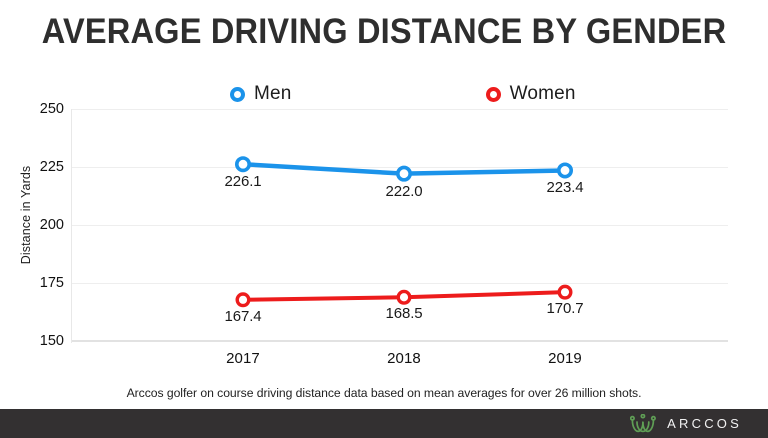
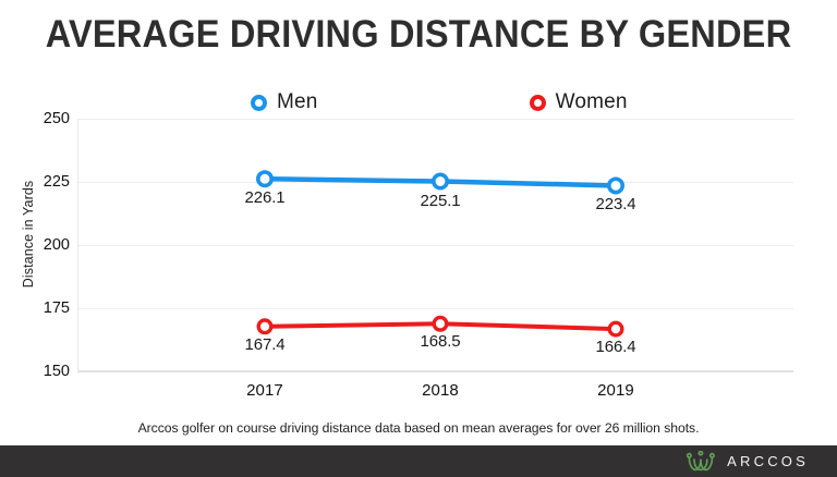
Men/2018: 222.0 -> 225.1
Women/2019: 170.7 -> 166.4
